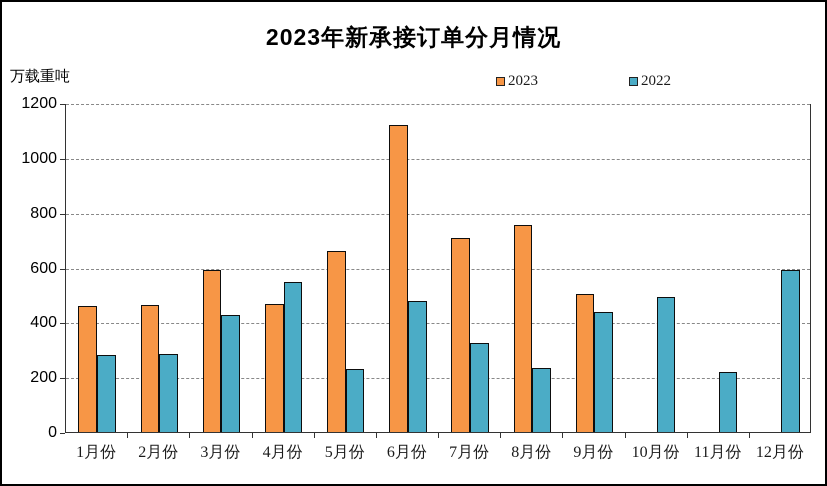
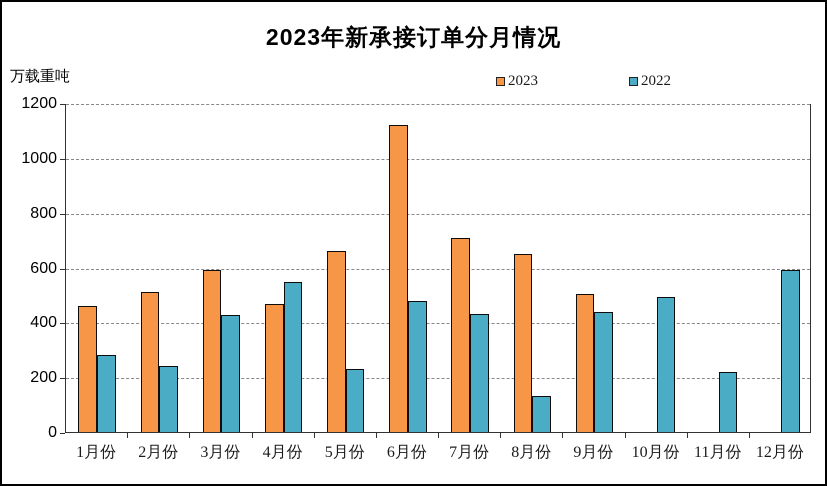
2023/2月份: 460 -> 510
2022/2月份: 280 -> 240
2022/7月份: 330 -> 430
2023/8月份: 760 -> 650
2022/8月份: 230 -> 130
